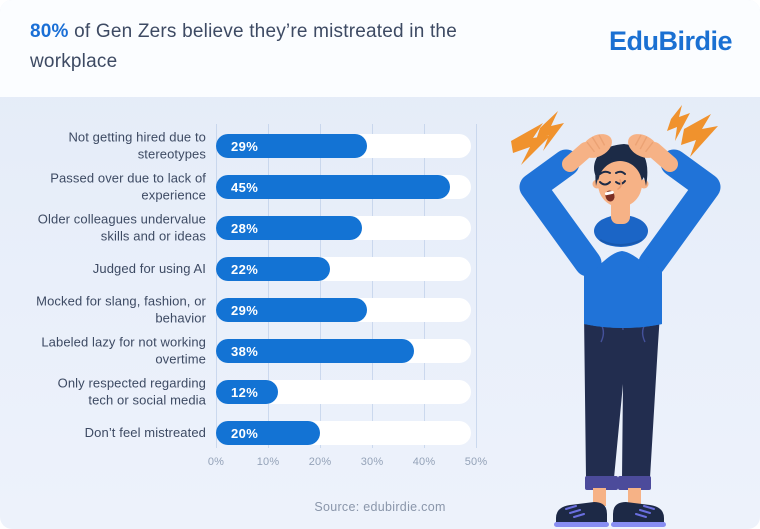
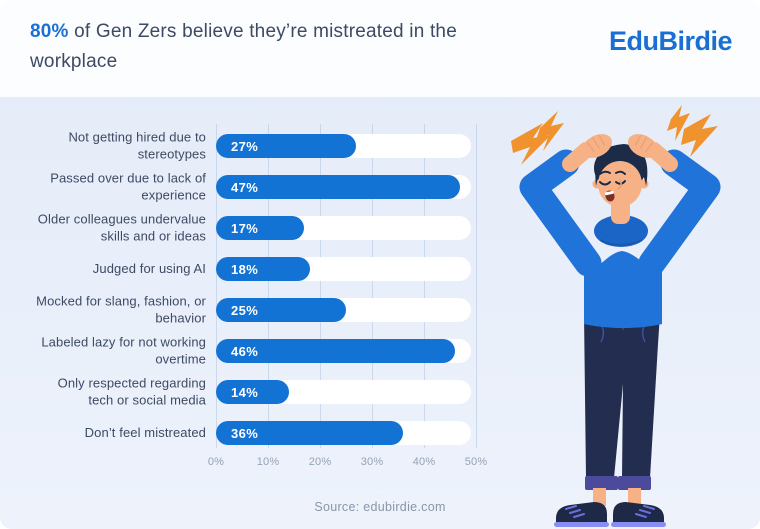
Not getting hired due to stereotypes: 29% -> 27%
Passed over due to lack of experience: 45% -> 47%
Older colleagues undervalue skills and or ideas: 28% -> 17%
Judged for using AI: 22% -> 18%
Mocked for slang, fashion, or behavior: 29% -> 25%
Labeled lazy for not working overtime: 38% -> 46%
Only respected regarding tech or social media: 12% -> 14%
Don’t feel mistreated: 20% -> 36%
